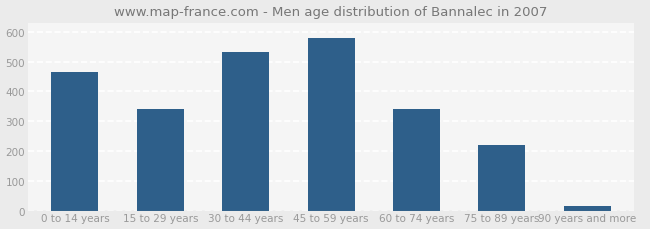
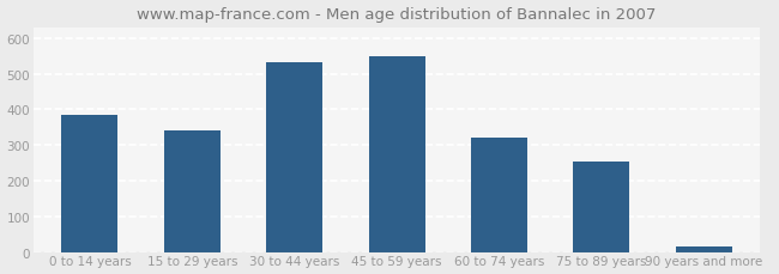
0 to 14 years: 465 -> 385
45 to 59 years: 580 -> 550
60 to 74 years: 341 -> 320
75 to 89 years: 220 -> 255
